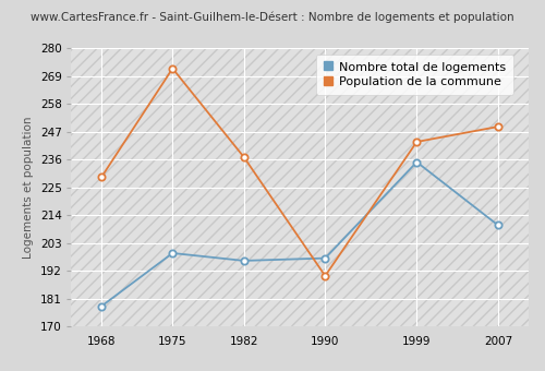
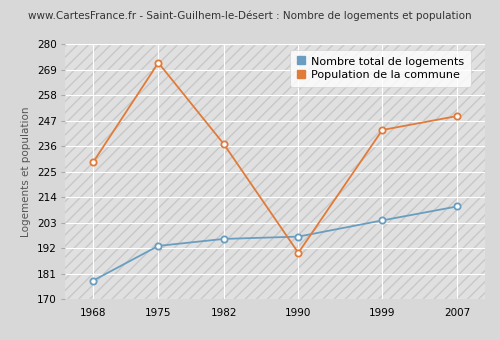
Nombre total de logements/1975: 199 -> 193
Nombre total de logements/1999: 235 -> 204
